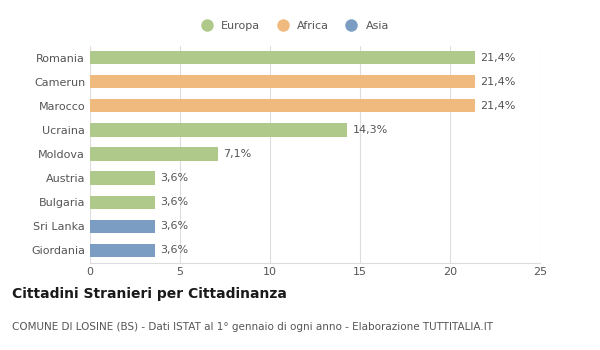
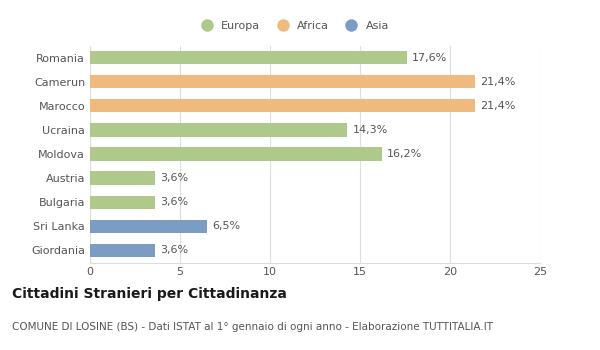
Romania: 21,4% -> 17,6%
Moldova: 7,1% -> 16,2%
Sri Lanka: 3,6% -> 6,5%
